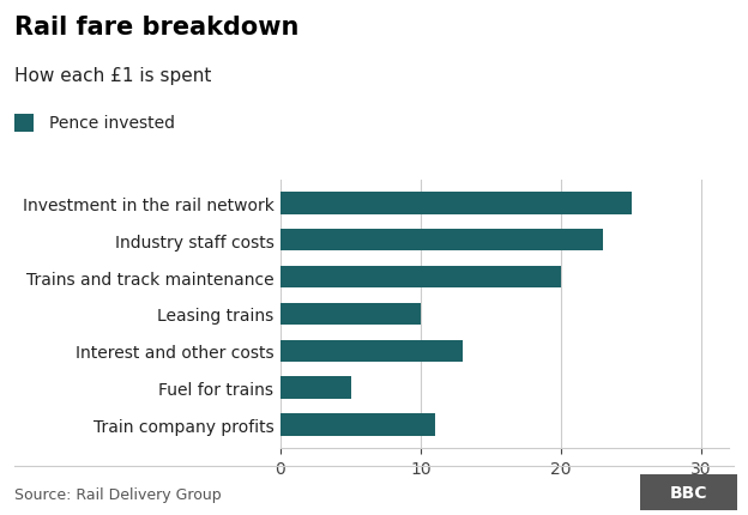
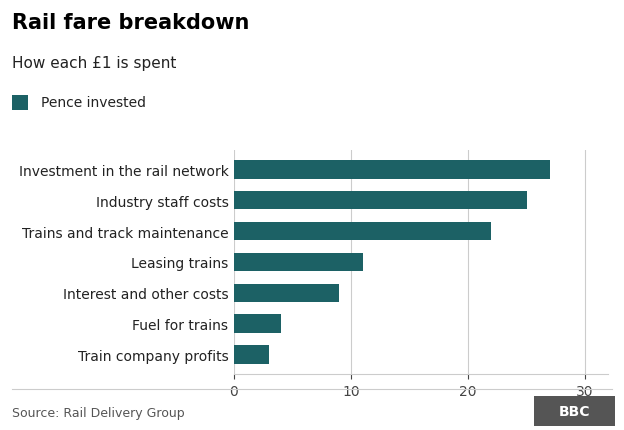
Investment in the rail network: 25 -> 27
Industry staff costs: 23 -> 25
Trains and track maintenance: 20 -> 22
Leasing trains: 10 -> 11
Interest and other costs: 13 -> 9
Fuel for trains: 5 -> 4
Train company profits: 11 -> 3
